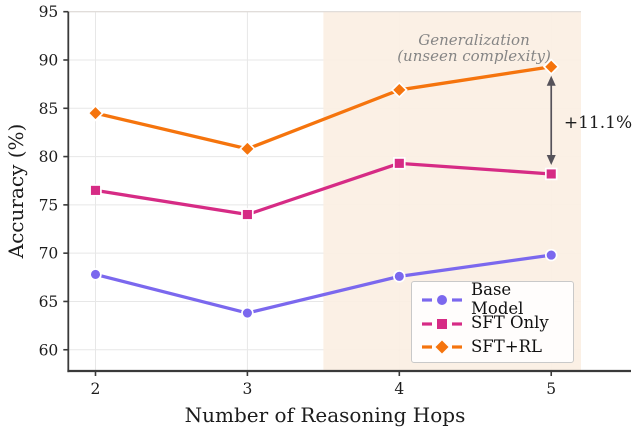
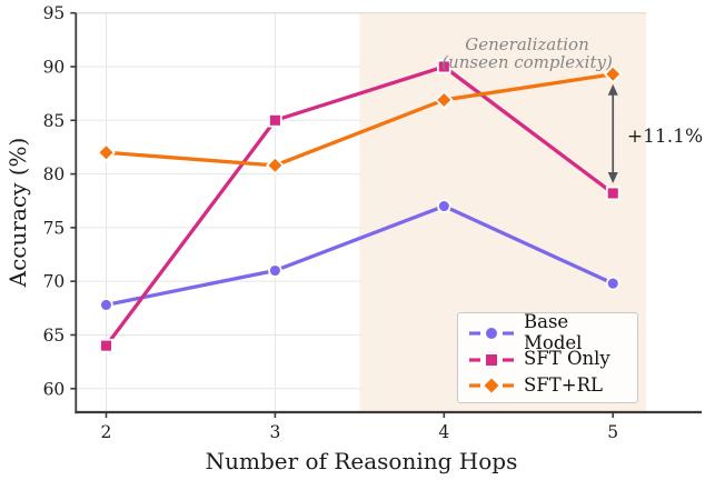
SFT Only/2: 76 -> 64
SFT+RL/2: 84 -> 82
Base Model/3: 64 -> 71
SFT Only/3: 74 -> 85
Base Model/4: 68 -> 77
SFT Only/4: 79 -> 90
